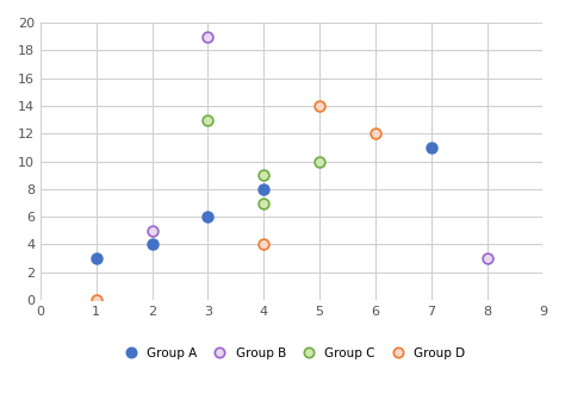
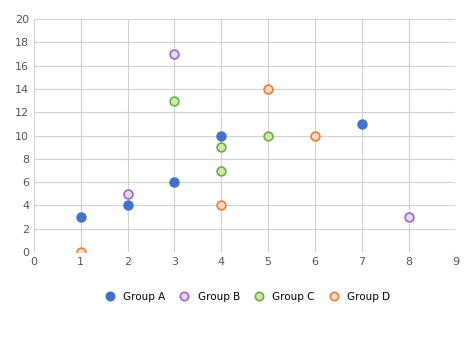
Group B/3: 19 -> 17
Group A/4: 8 -> 10
Group D/6: 12 -> 10
